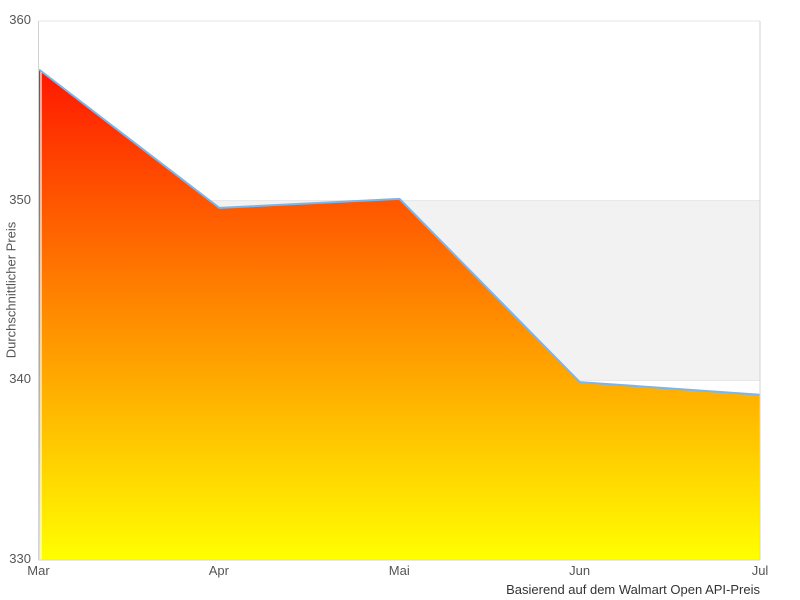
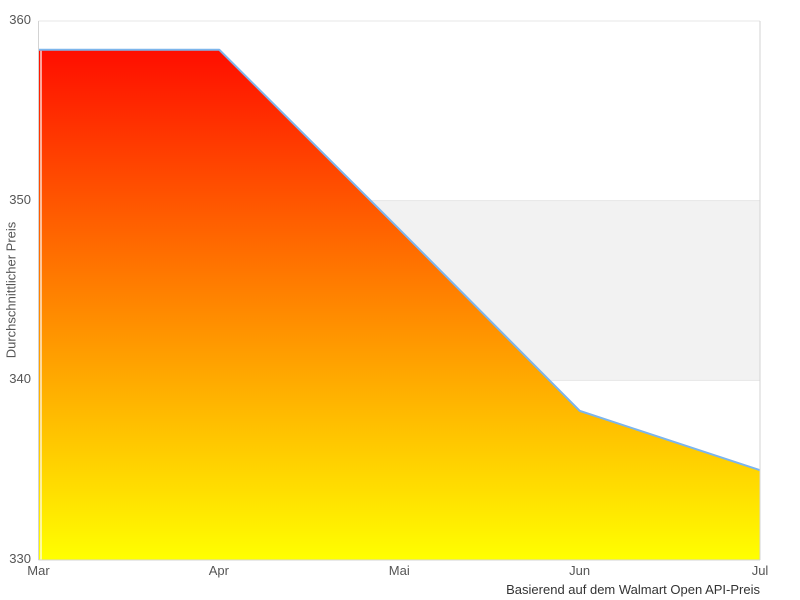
Mar: 357.3 -> 358.4
Apr: 349.6 -> 358.4
Mai: 350.1 -> 348.4
Jun: 339.9 -> 338.3
Jul: 339.2 -> 335.0
